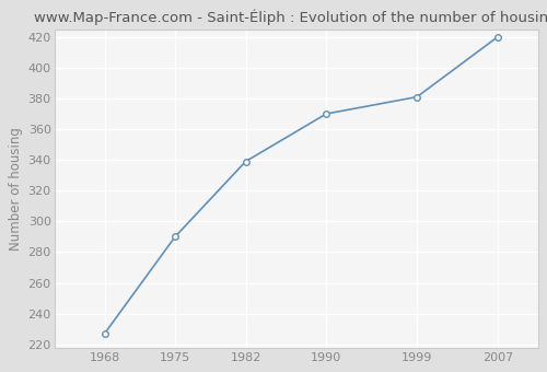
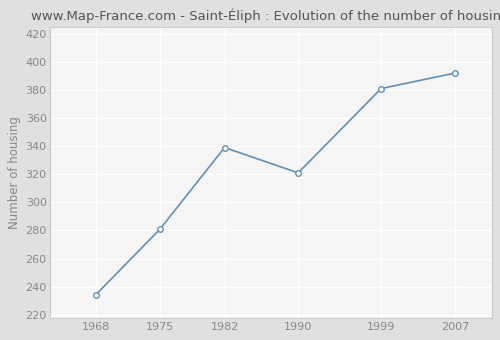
1968: 227 -> 234
1975: 290 -> 281
1990: 370 -> 321
2007: 420 -> 392
